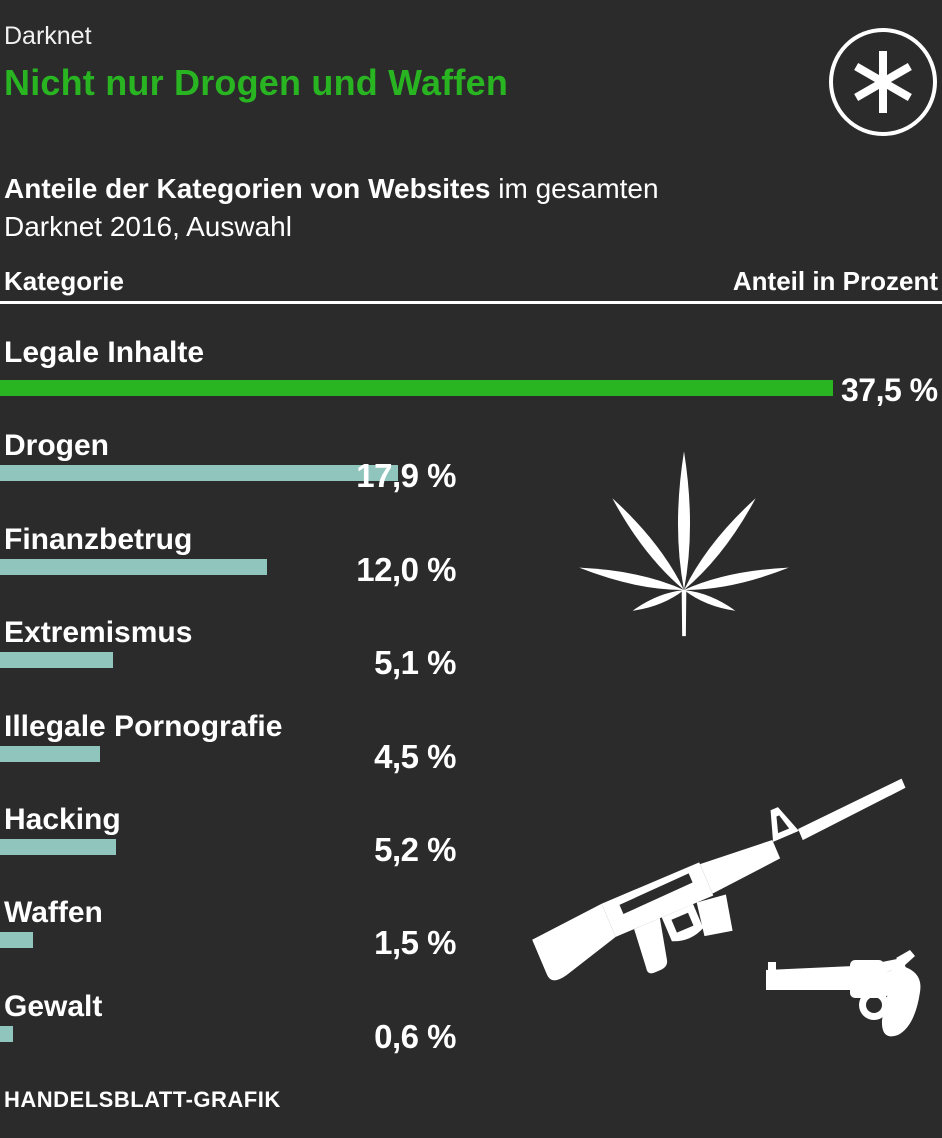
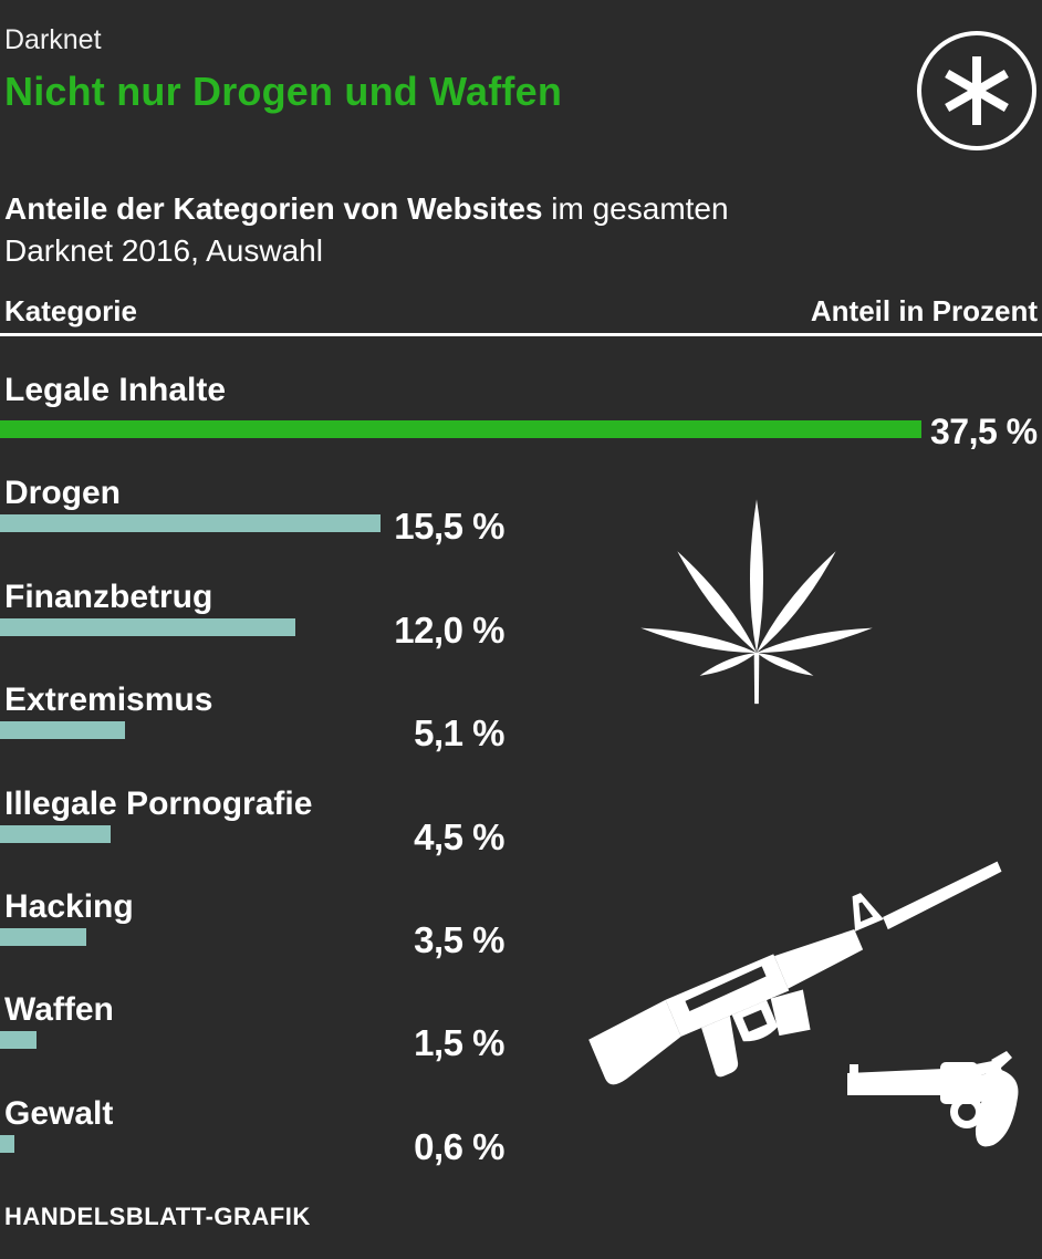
Drogen: 17,9 -> 15,5
Hacking: 5,2 -> 3,5
